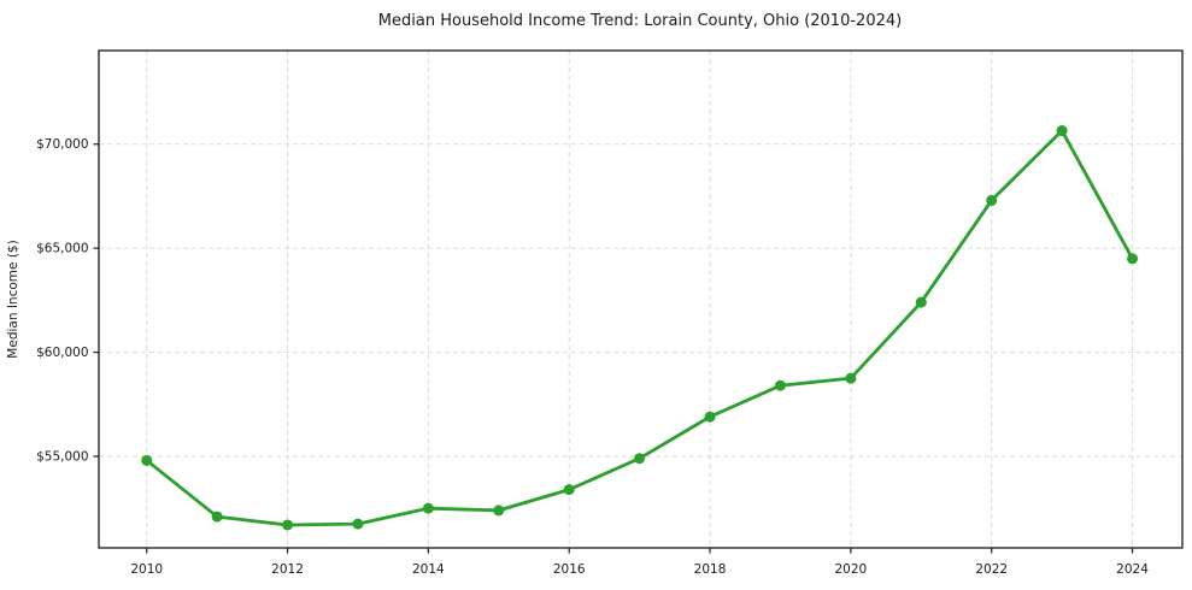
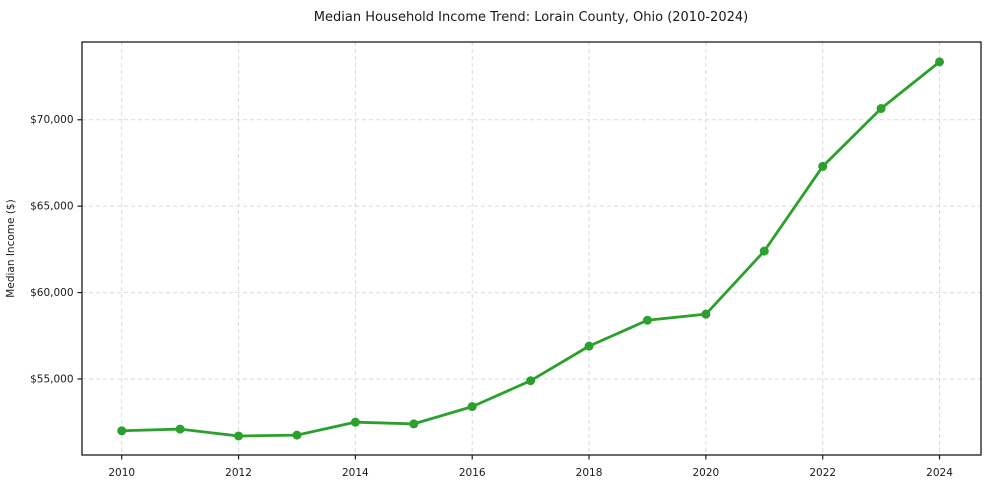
2010: $54800 -> $52000
2024: $64500 -> $73400
